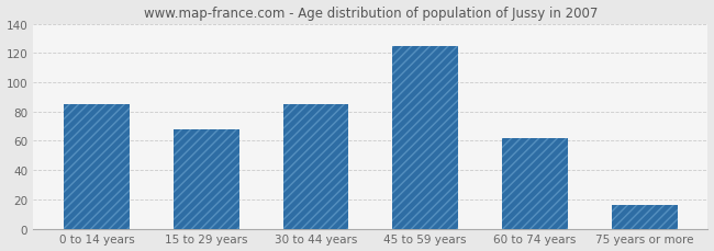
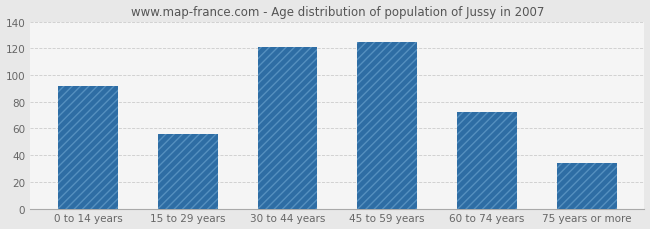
0 to 14 years: 85 -> 92
15 to 29 years: 68 -> 56
30 to 44 years: 85 -> 121
60 to 74 years: 62 -> 72
75 years or more: 16 -> 34
